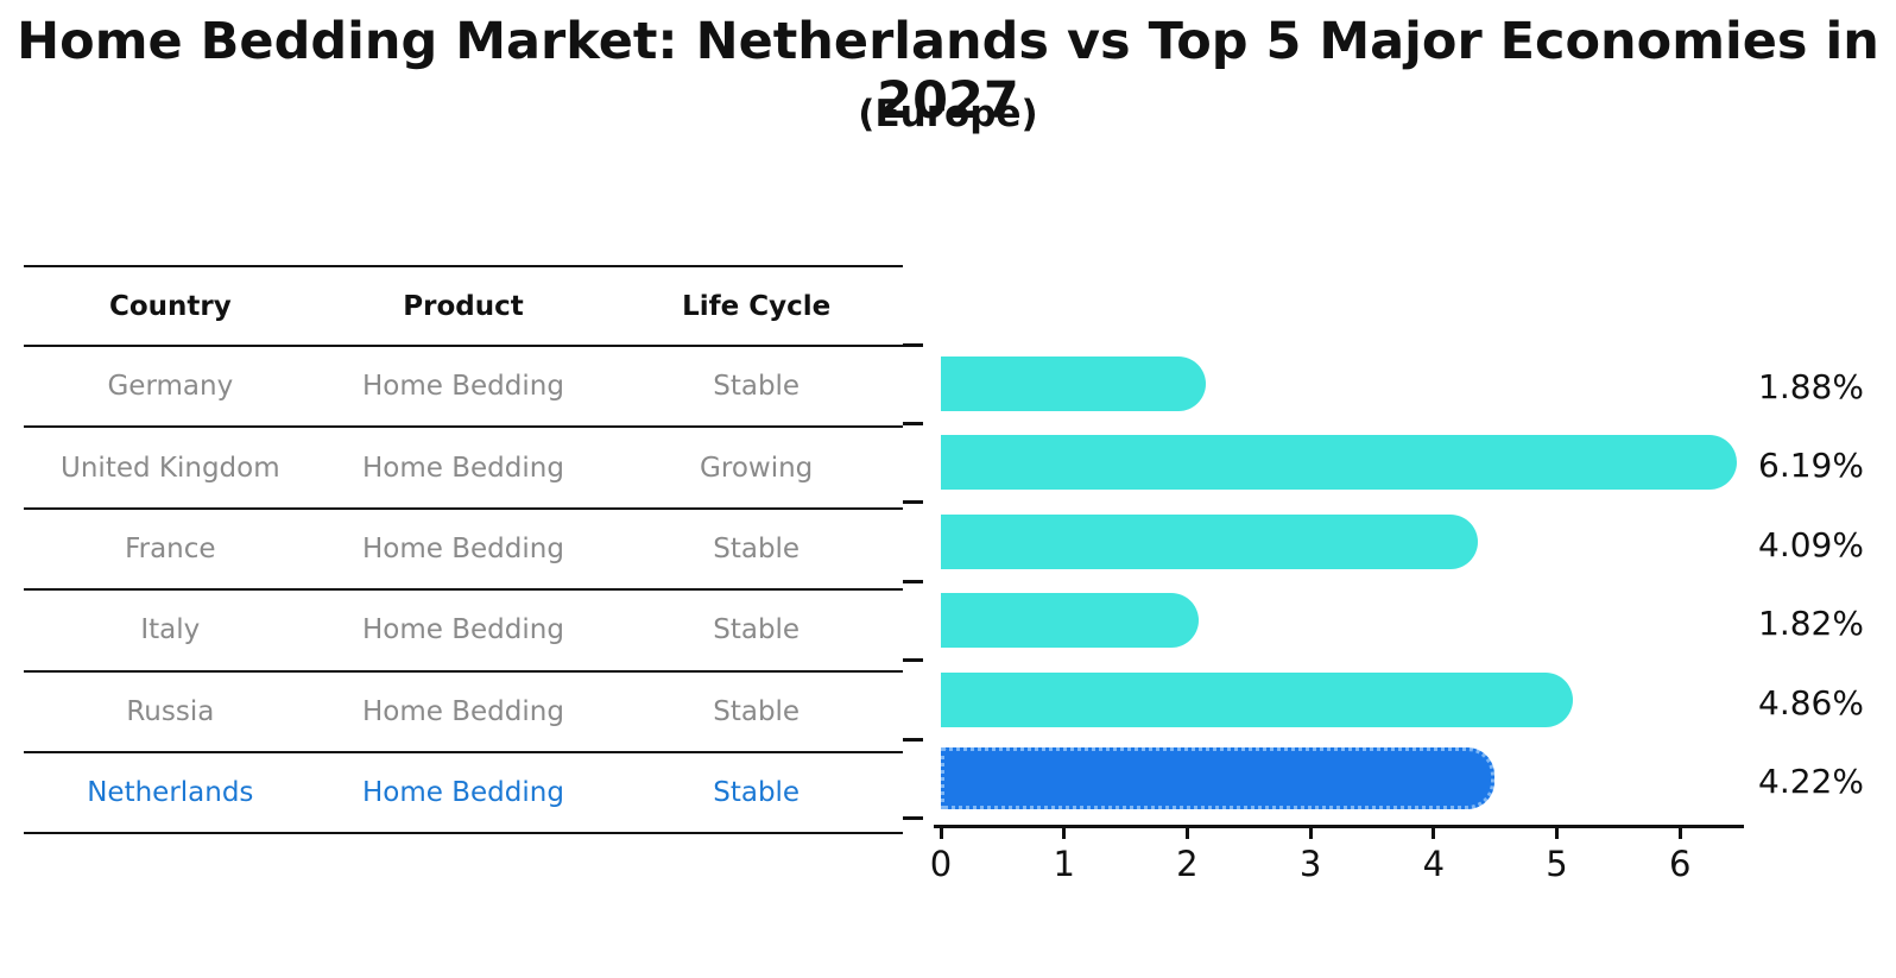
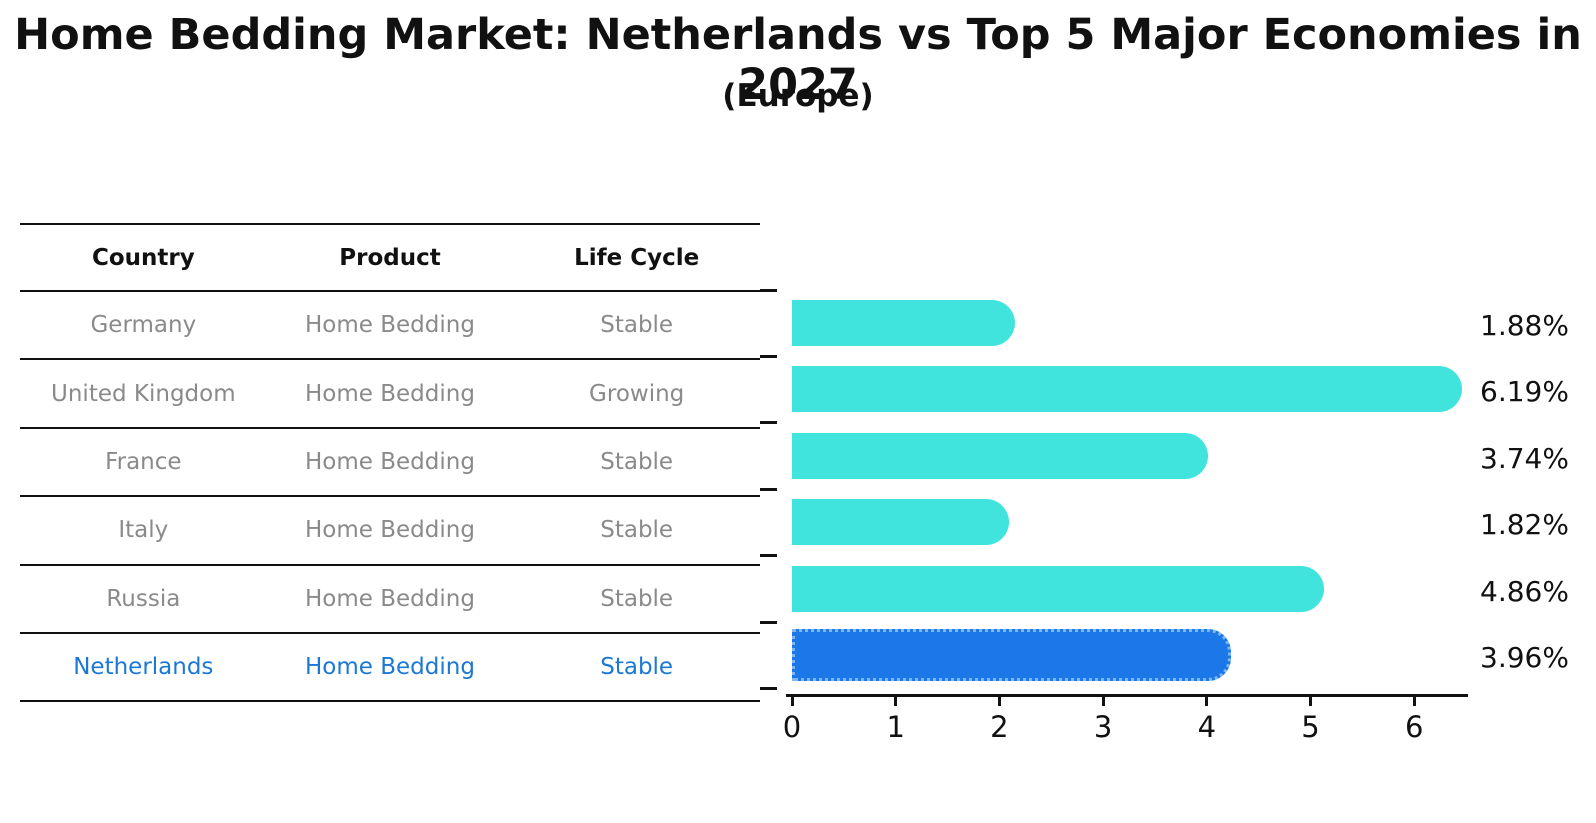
France: 4.09% -> 3.74%
Netherlands: 4.22% -> 3.96%
